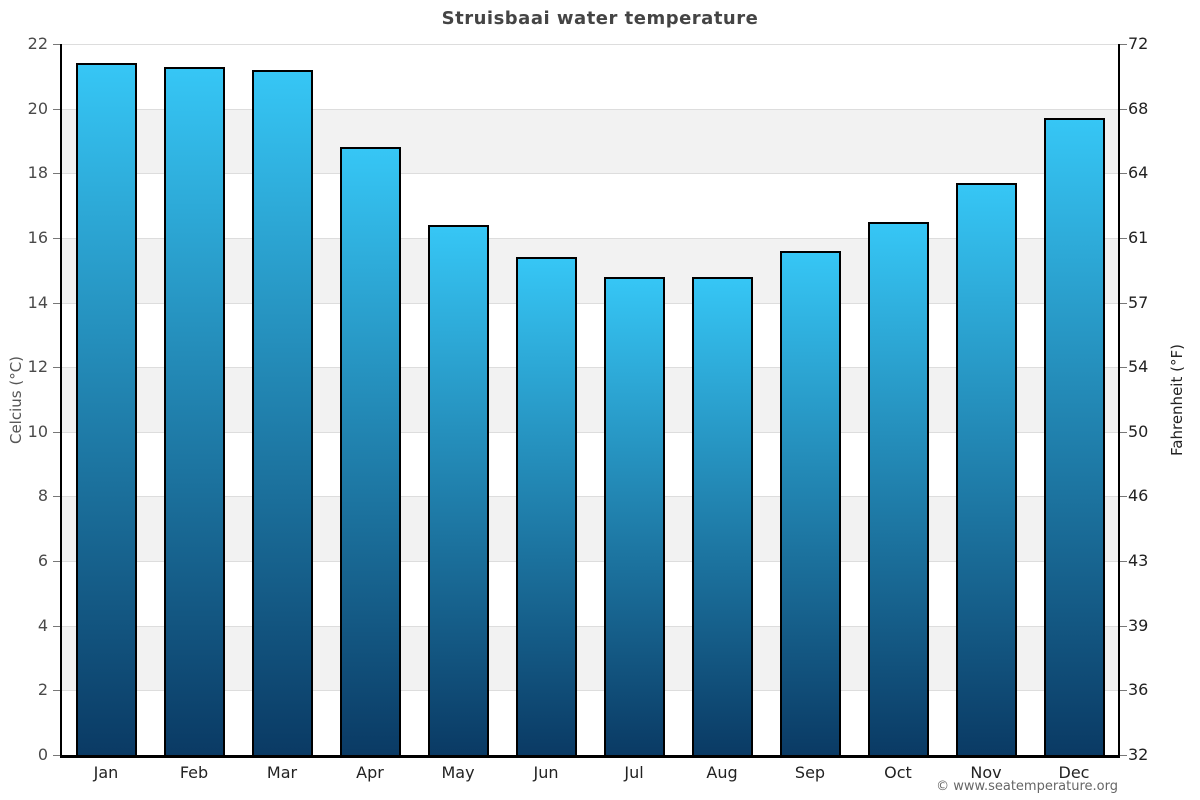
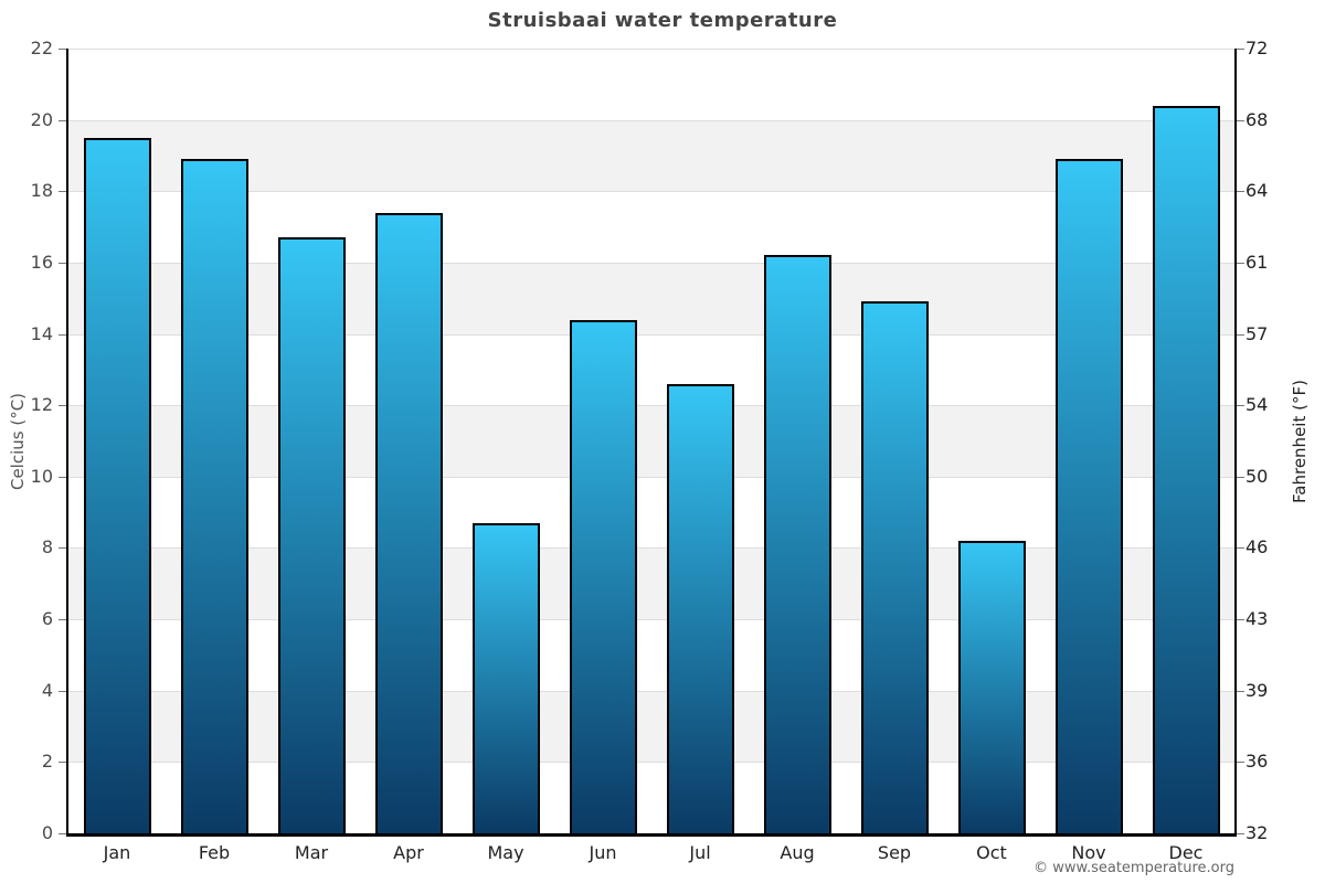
Jan: 21.4 -> 19.5
Feb: 21.3 -> 18.9
Mar: 21.2 -> 16.7
Apr: 18.8 -> 17.4
May: 16.4 -> 8.7
Jun: 15.4 -> 14.4
Jul: 14.8 -> 12.6
Aug: 14.8 -> 16.2
Sep: 15.6 -> 14.9
Oct: 16.5 -> 8.2
Nov: 17.7 -> 18.9
Dec: 19.7 -> 20.4
